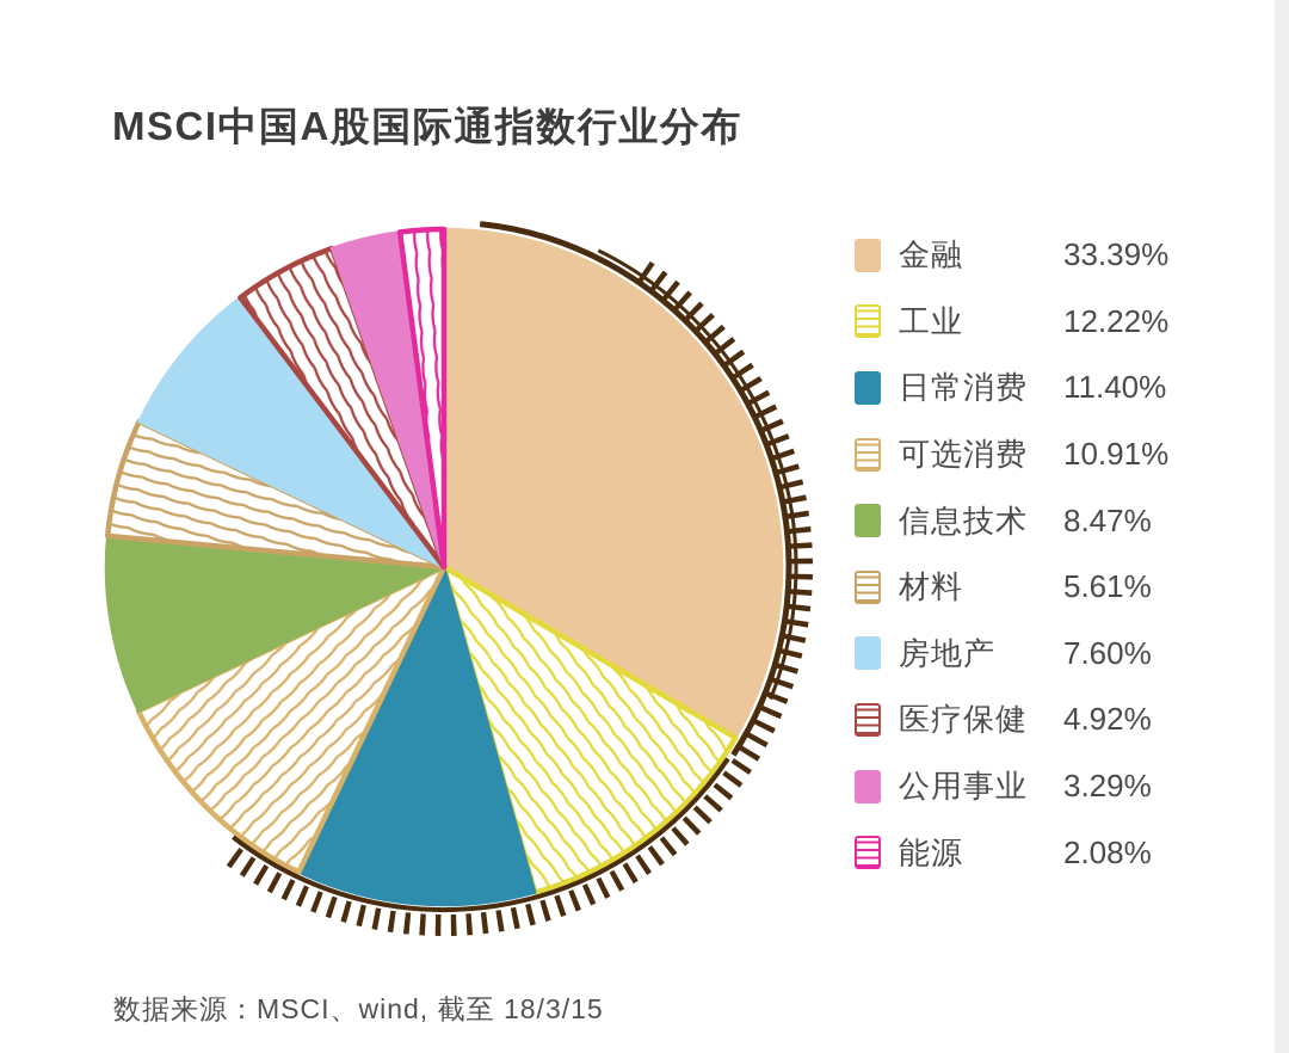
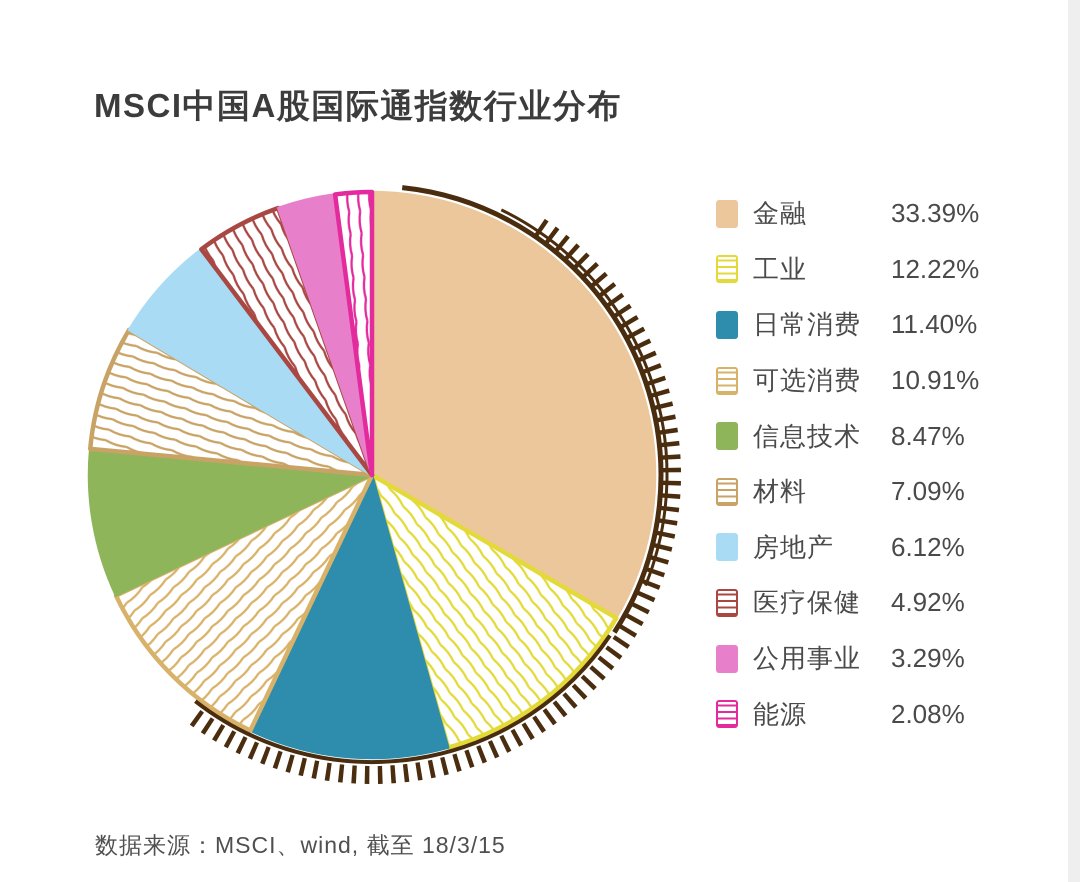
材料: 5.61% -> 7.09%
房地产: 7.60% -> 6.12%
